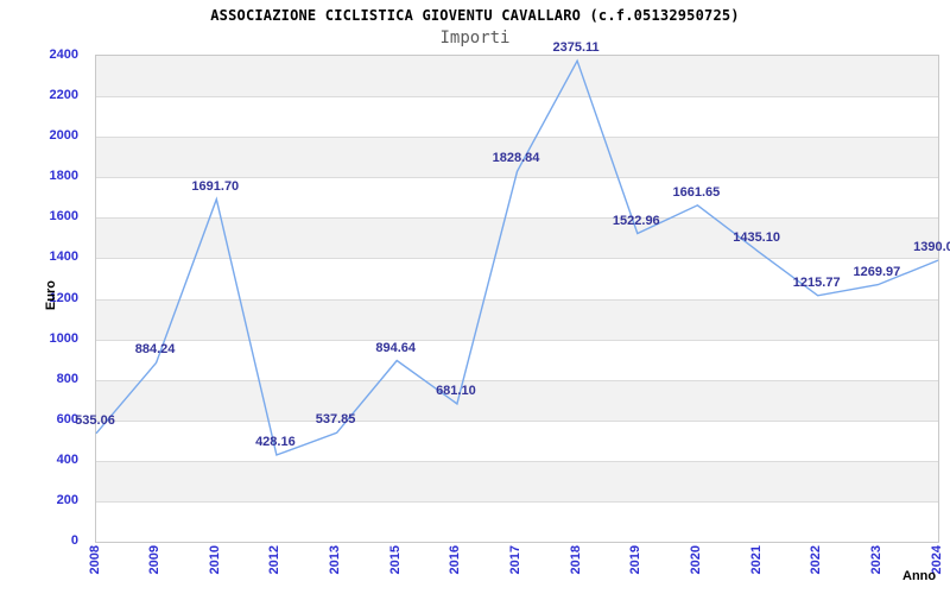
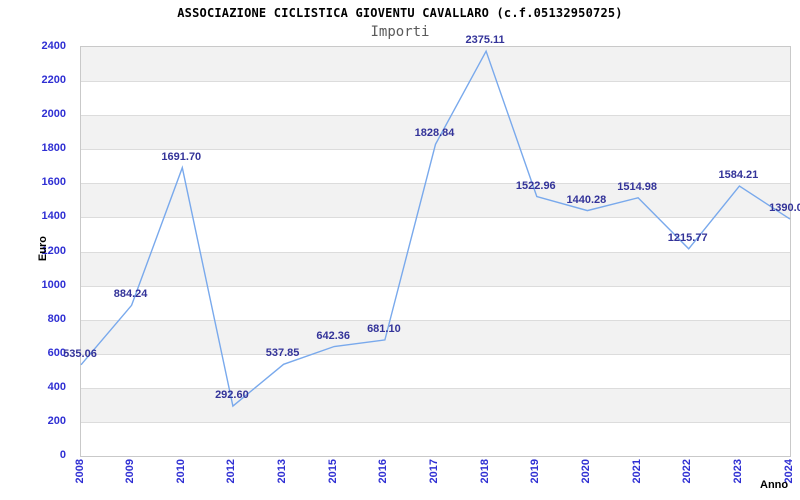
2012: 428.16 -> 292.60
2015: 894.64 -> 642.36
2020: 1661.65 -> 1440.28
2021: 1435.10 -> 1514.98
2023: 1269.97 -> 1584.21
